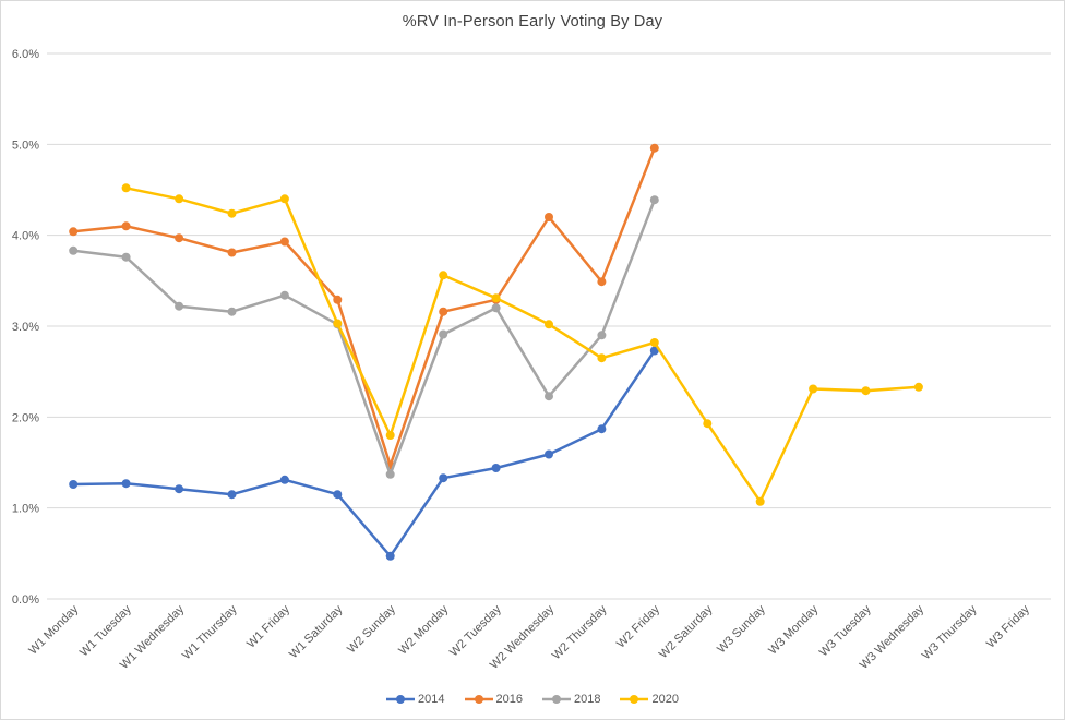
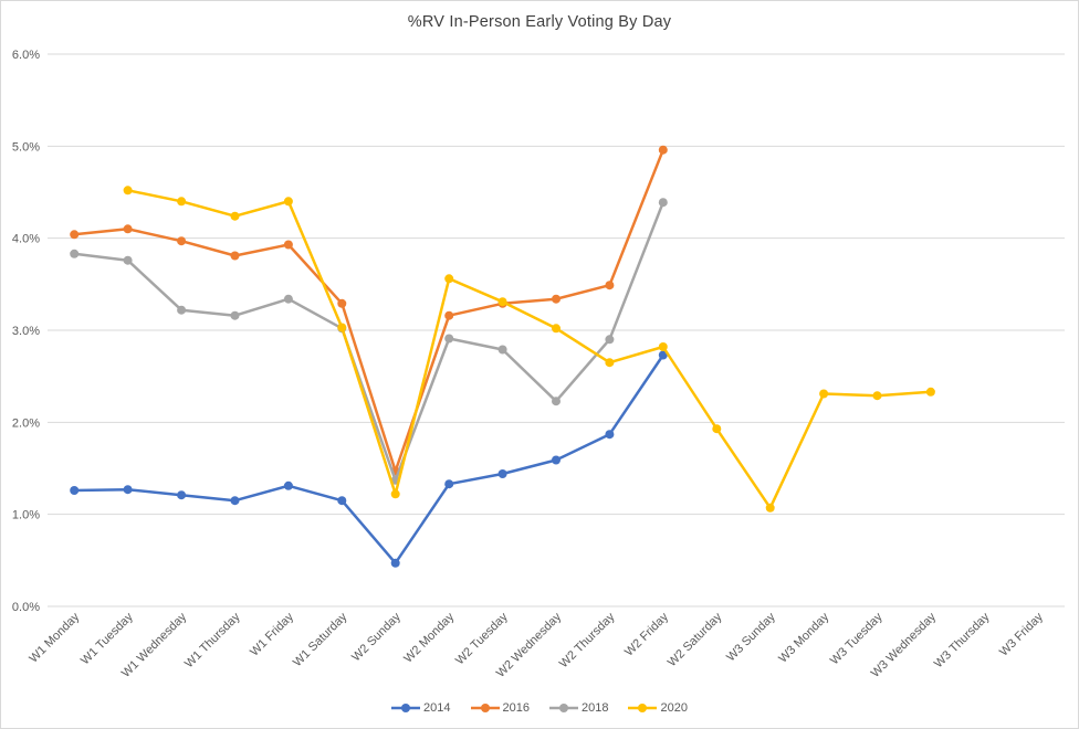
2020/W2 Sunday: 1.8% -> 1.2%
2018/W2 Tuesday: 3.2% -> 2.8%
2016/W2 Wednesday: 4.2% -> 3.3%
